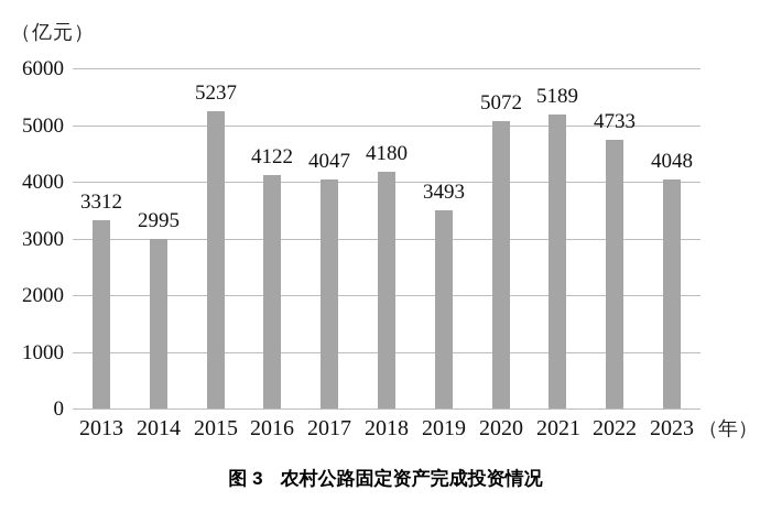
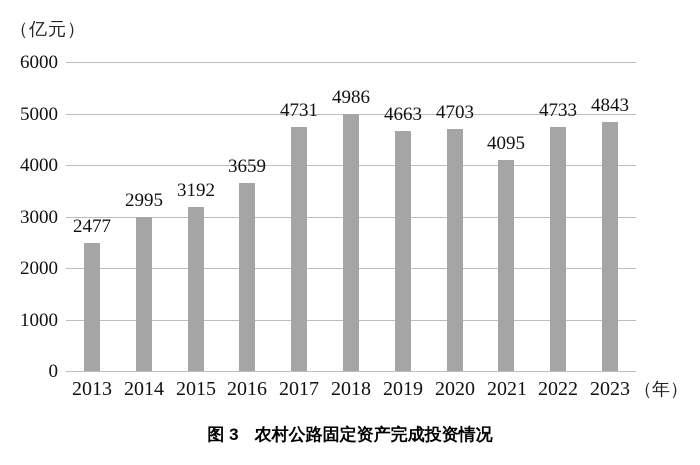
2013: 3312 -> 2477
2015: 5237 -> 3192
2016: 4122 -> 3659
2017: 4047 -> 4731
2018: 4180 -> 4986
2019: 3493 -> 4663
2020: 5072 -> 4703
2021: 5189 -> 4095
2023: 4048 -> 4843
